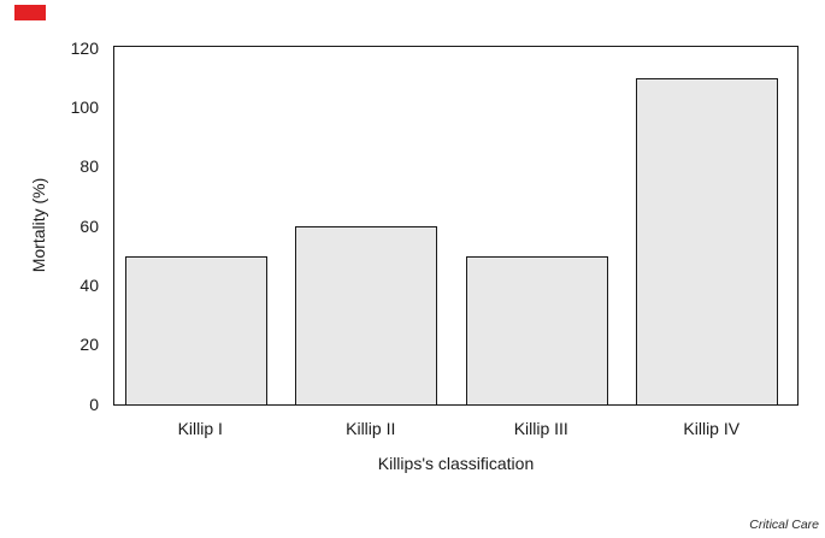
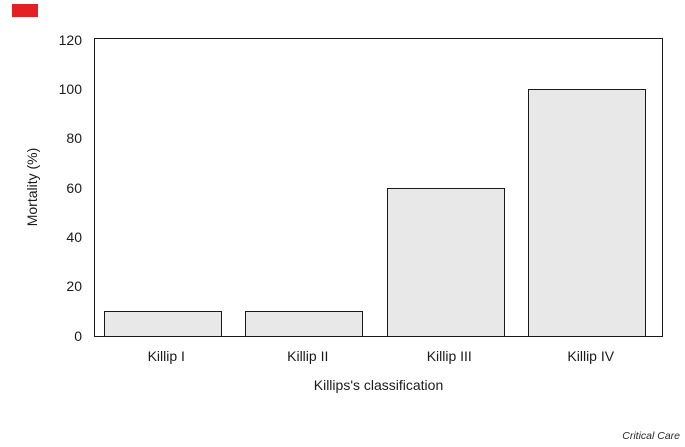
Killip I: 50 -> 10
Killip II: 60 -> 10
Killip III: 50 -> 60
Killip IV: 110 -> 100
